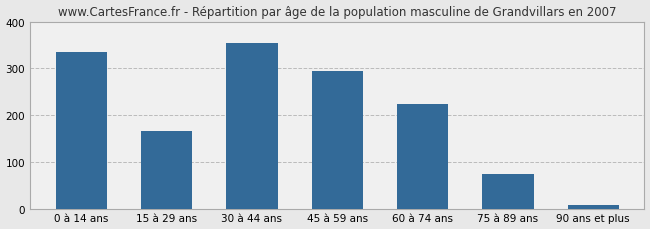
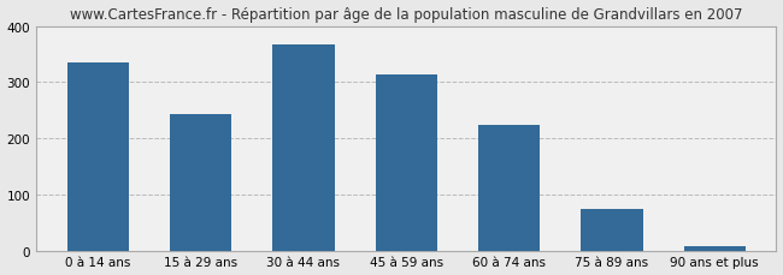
15 à 29 ans: 165 -> 242
30 à 44 ans: 355 -> 367
45 à 59 ans: 295 -> 314
